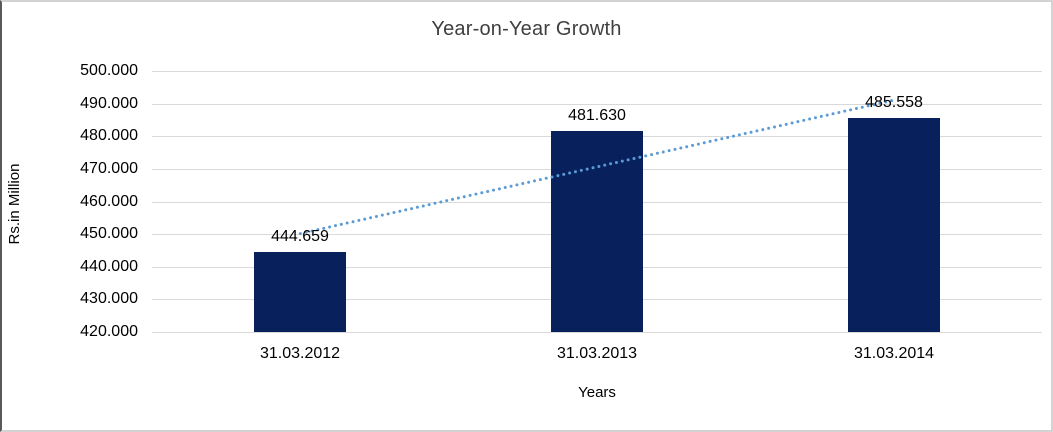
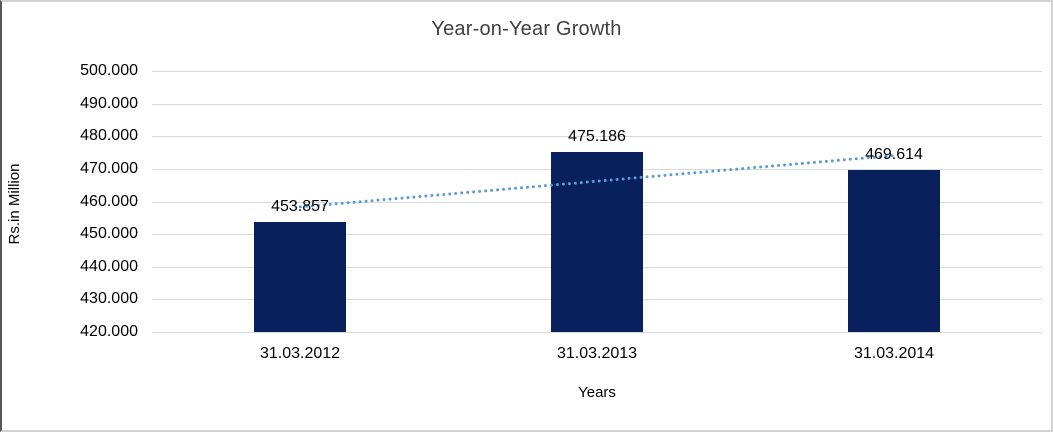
31.03.2012: 444.659 -> 453.857
31.03.2013: 481.630 -> 475.186
31.03.2014: 485.558 -> 469.614
